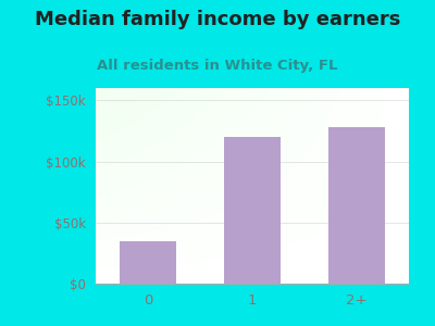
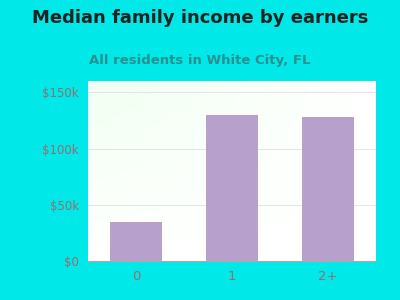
1: $120k -> $130k
